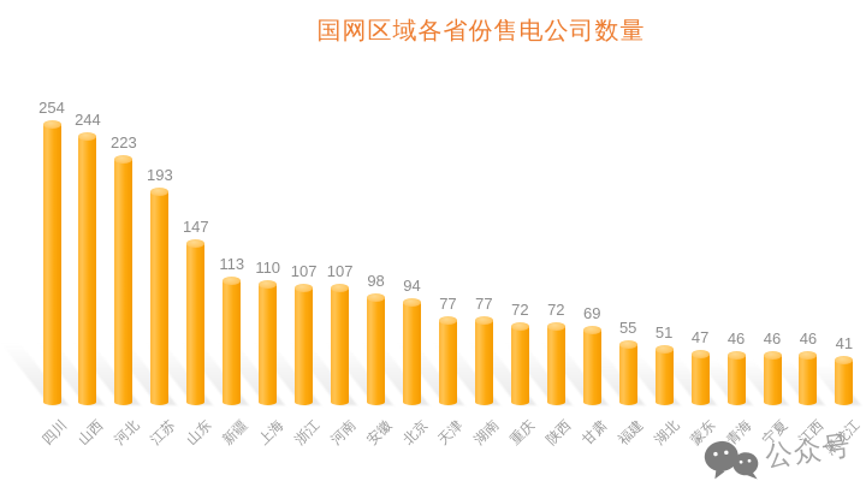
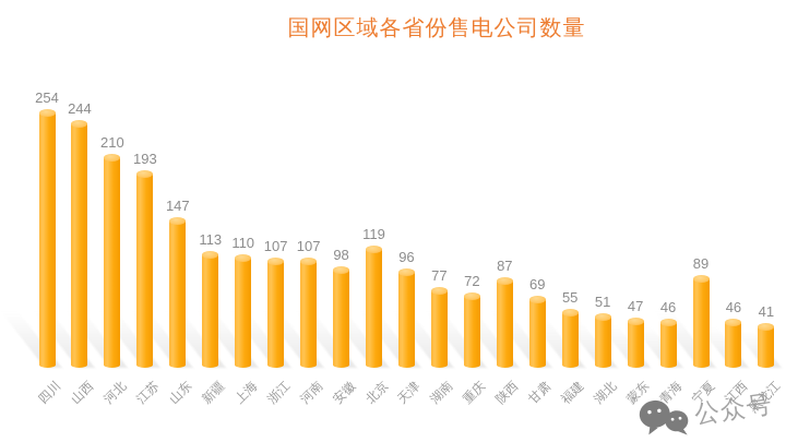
河北: 223 -> 210
北京: 94 -> 119
天津: 77 -> 96
陕西: 72 -> 87
宁夏: 46 -> 89
